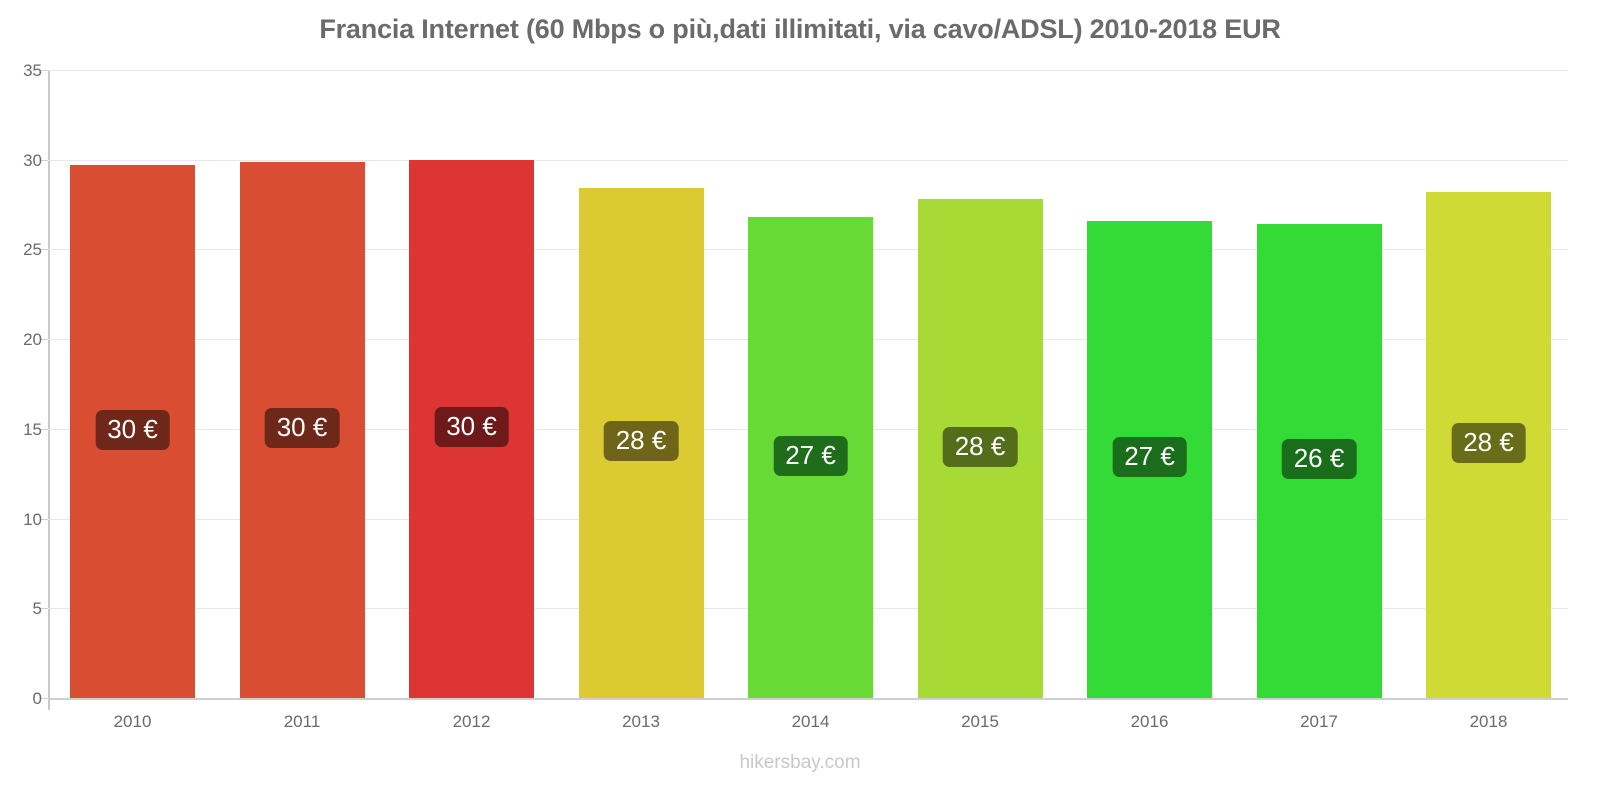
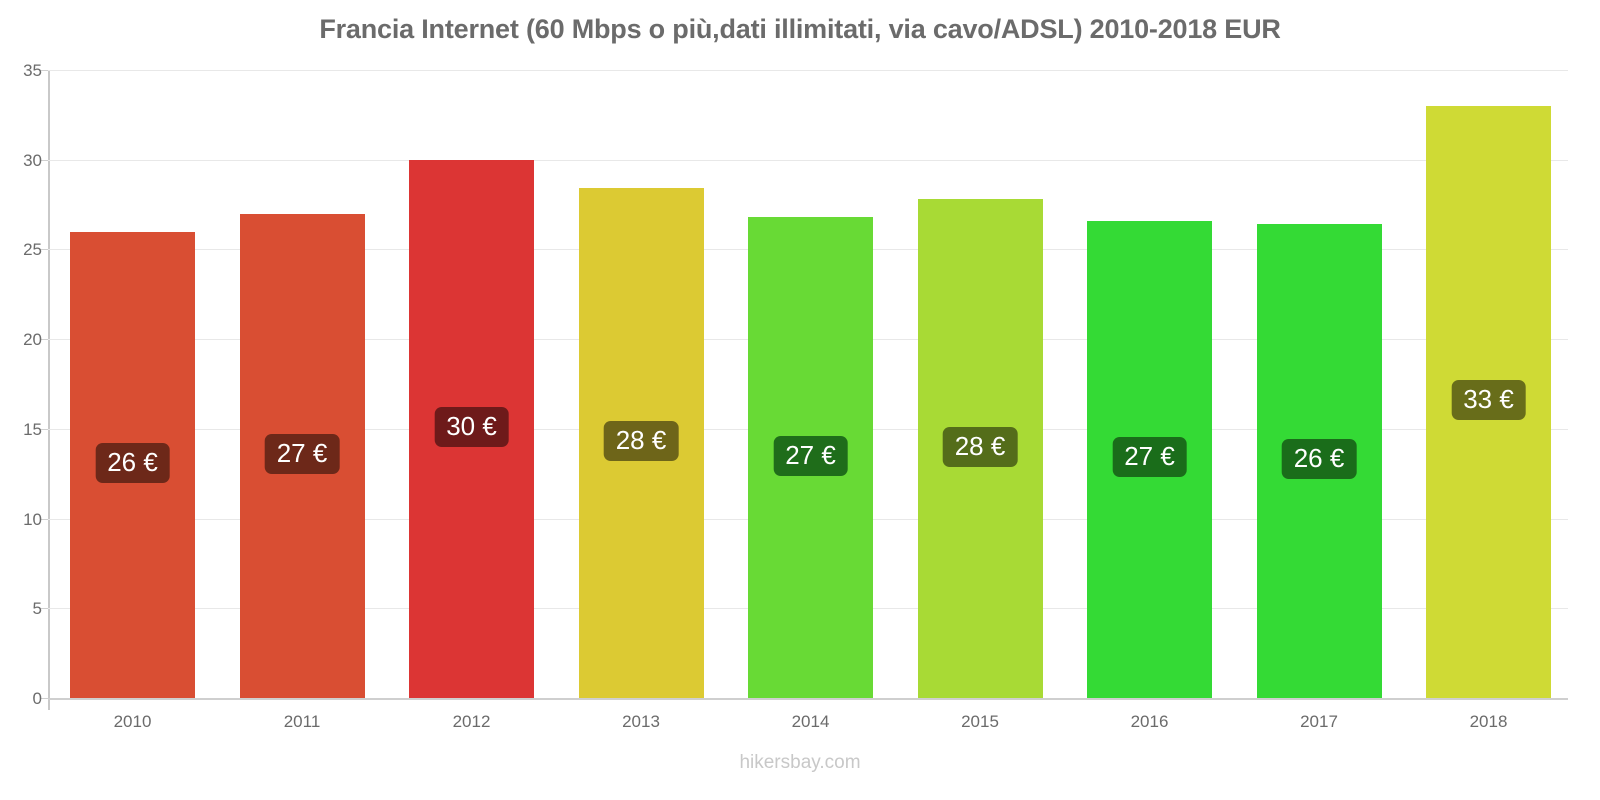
2010: 30 -> 26
2011: 30 -> 27
2018: 28 -> 33
